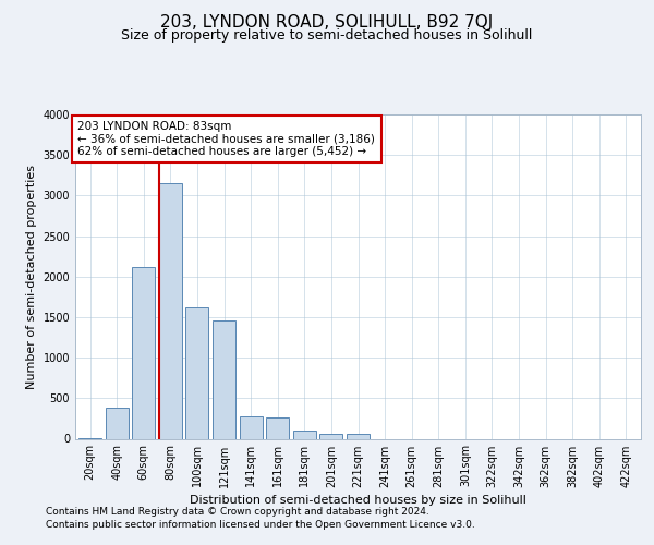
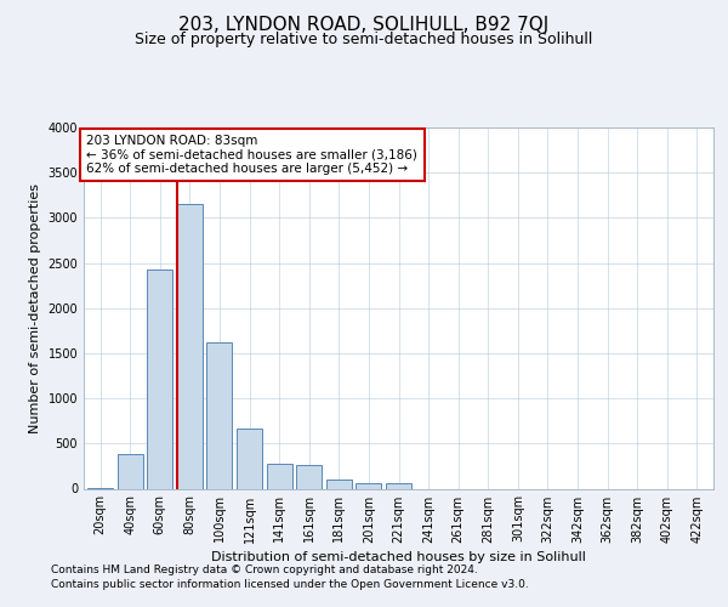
60sqm: 2120 -> 2430
121sqm: 1460 -> 670
